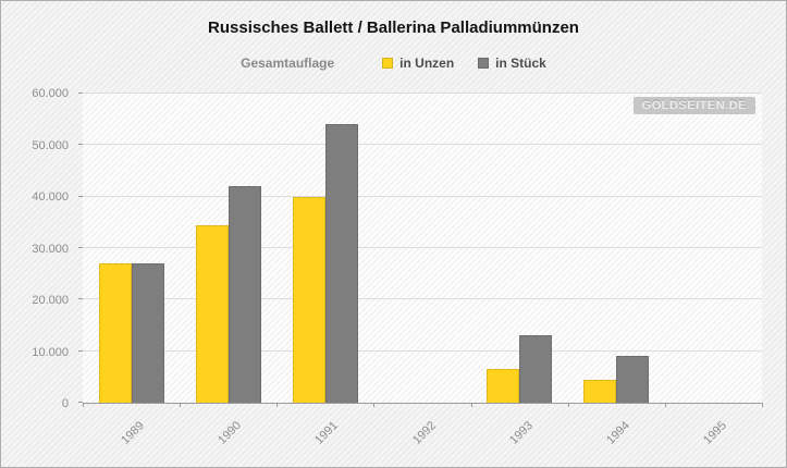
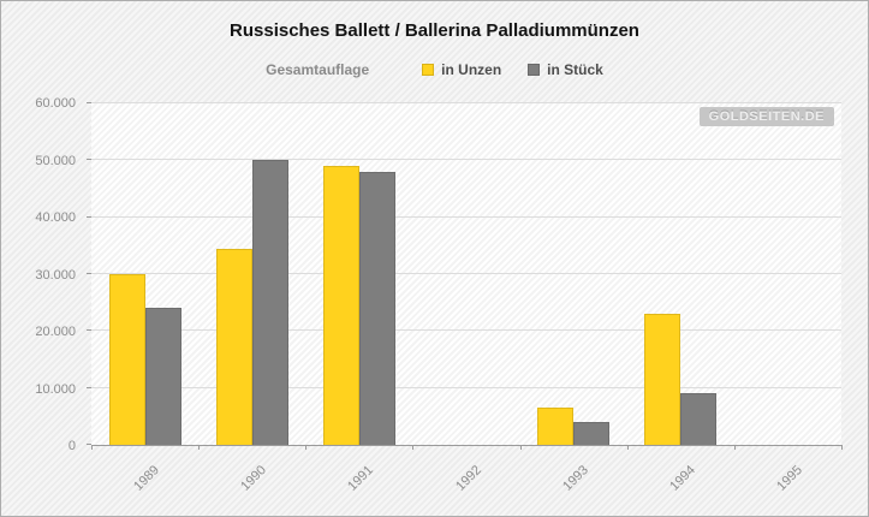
in Unzen/1989: 27000 -> 30000
in Stück/1989: 27000 -> 24000
in Stück/1990: 42000 -> 50000
in Unzen/1991: 40000 -> 49000
in Stück/1991: 54000 -> 48000
in Stück/1993: 13000 -> 4000
in Unzen/1994: 4000 -> 23000
